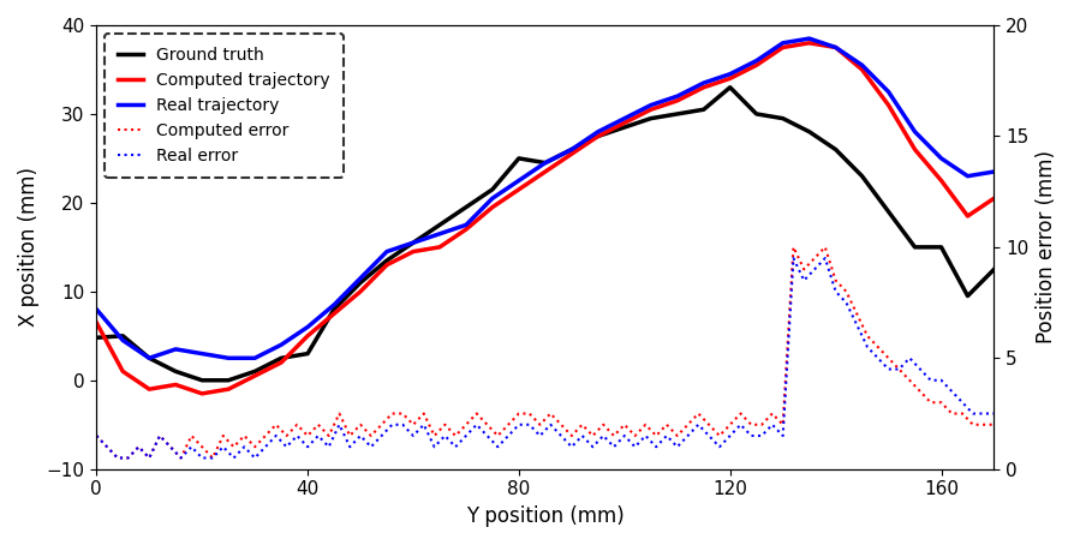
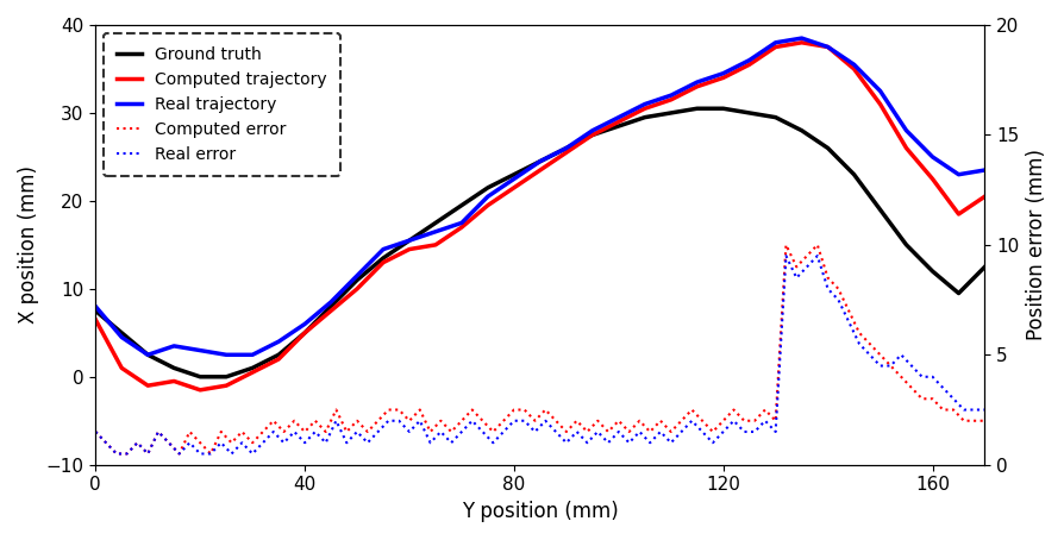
Ground truth/0: 4.8 -> 7.5
Ground truth/40: 3.0 -> 5.0
Ground truth/80: 25.0 -> 23.0
Ground truth/120: 33.0 -> 30.5
Ground truth/160: 15.0 -> 12.0
